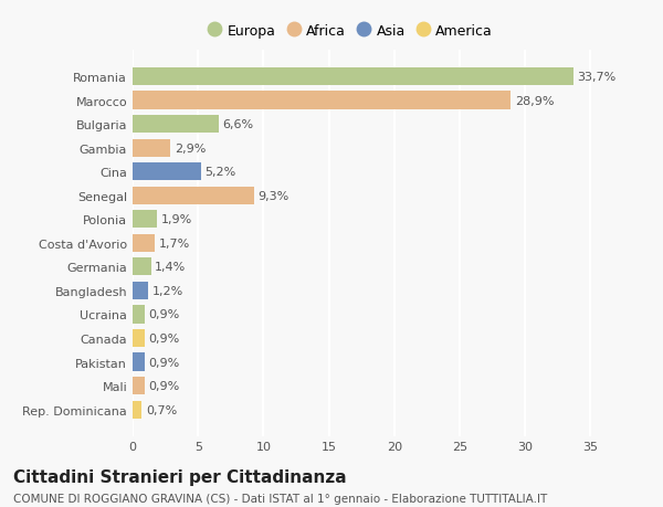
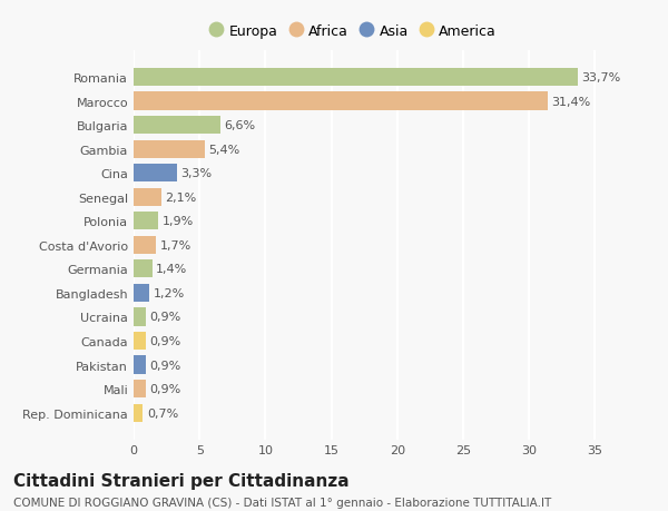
Marocco: 28,9% -> 31,4%
Gambia: 2,9% -> 5,4%
Cina: 5,2% -> 3,3%
Senegal: 9,3% -> 2,1%
